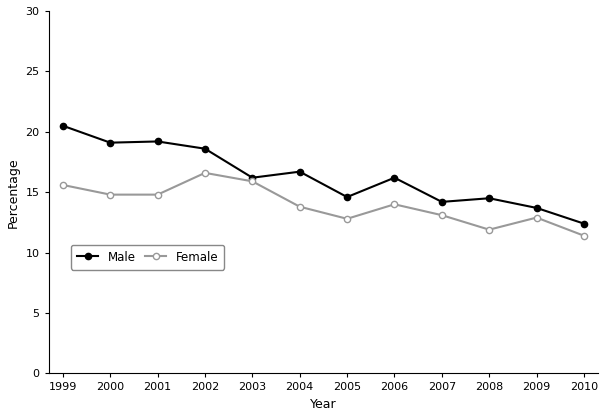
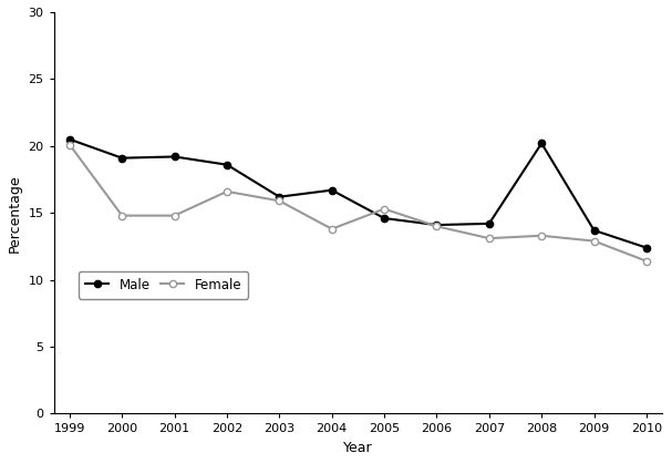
Female/1999: 15.6 -> 20.1
Female/2005: 12.8 -> 15.3
Male/2006: 16.2 -> 14.1
Male/2008: 14.5 -> 20.2
Female/2008: 11.9 -> 13.3
